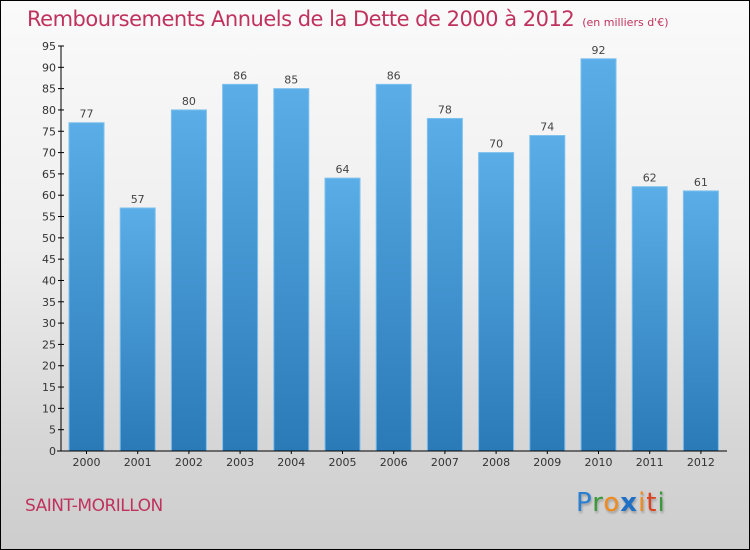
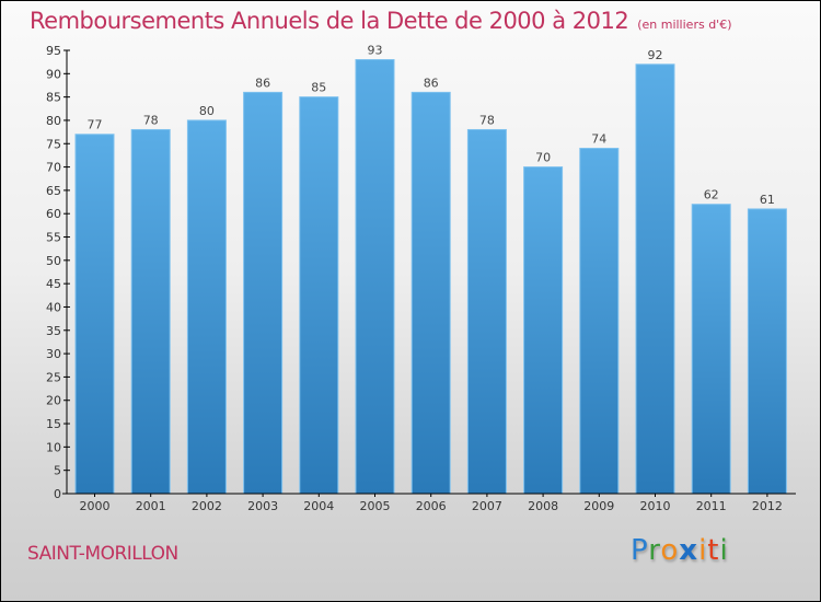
2001: 57 -> 78
2005: 64 -> 93
